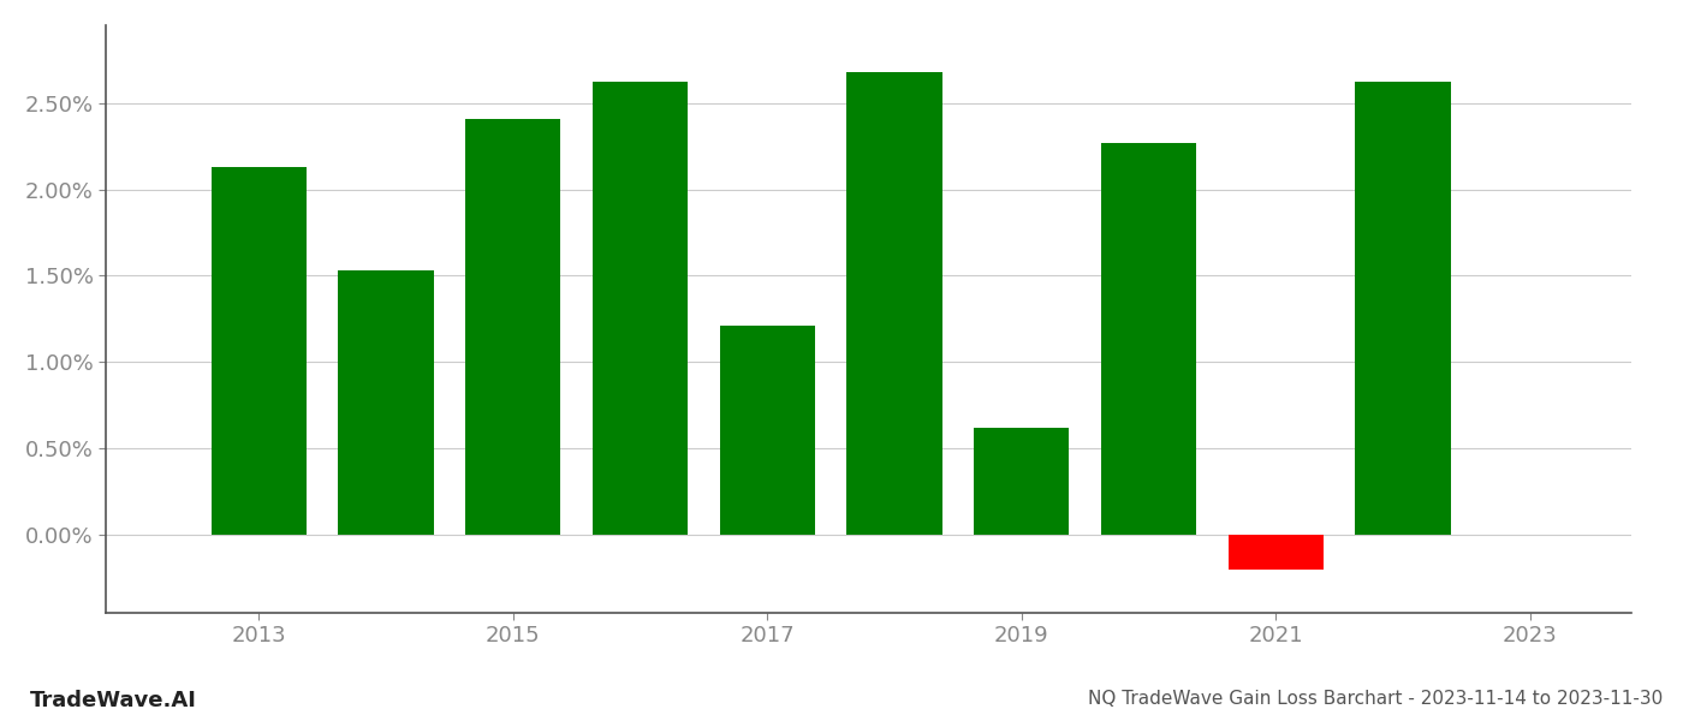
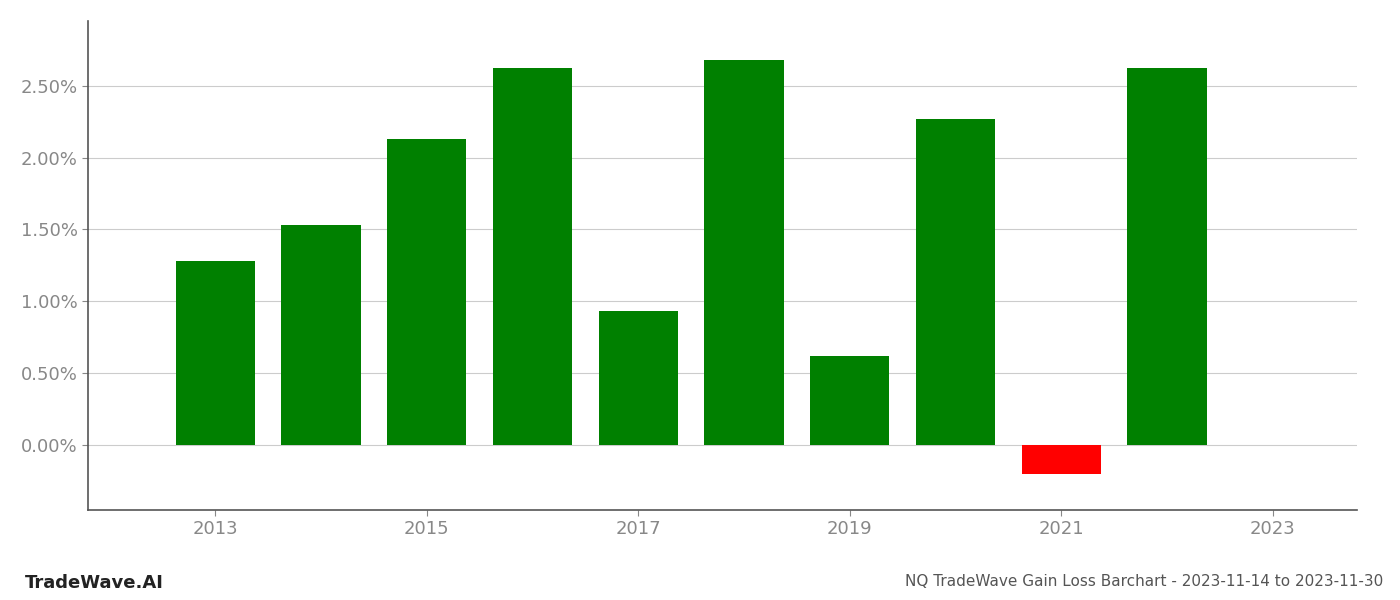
2013: 2.13% -> 1.28%
2015: 2.41% -> 2.13%
2017: 1.21% -> 0.93%
